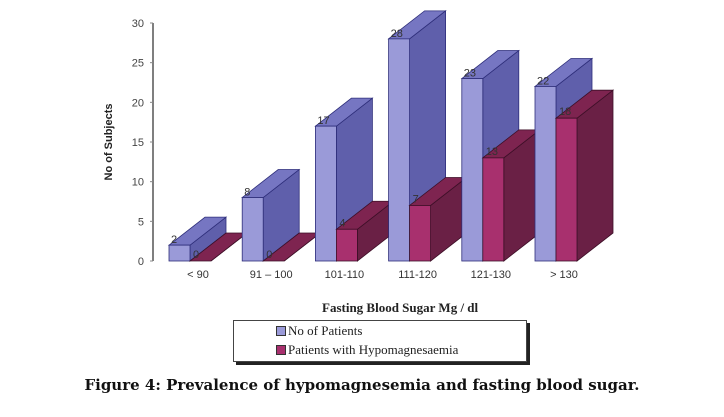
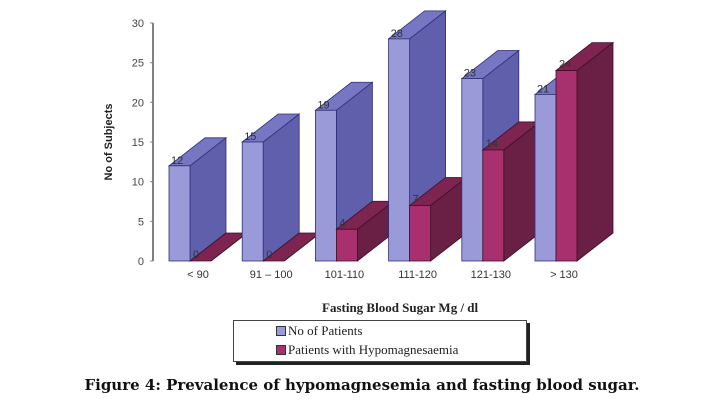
No of Patients/< 90: 2 -> 12
No of Patients/91 – 100: 8 -> 15
No of Patients/101-110: 17 -> 19
Patients with Hypomagnesaemia/121-130: 13 -> 14
No of Patients/> 130: 22 -> 21
Patients with Hypomagnesaemia/> 130: 18 -> 24
